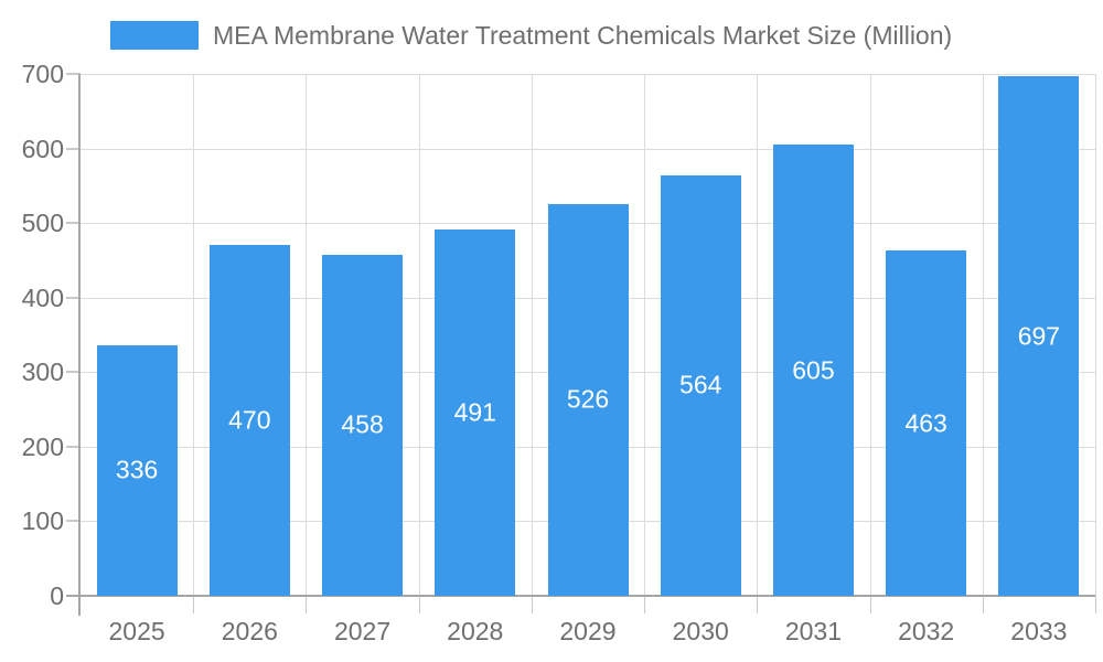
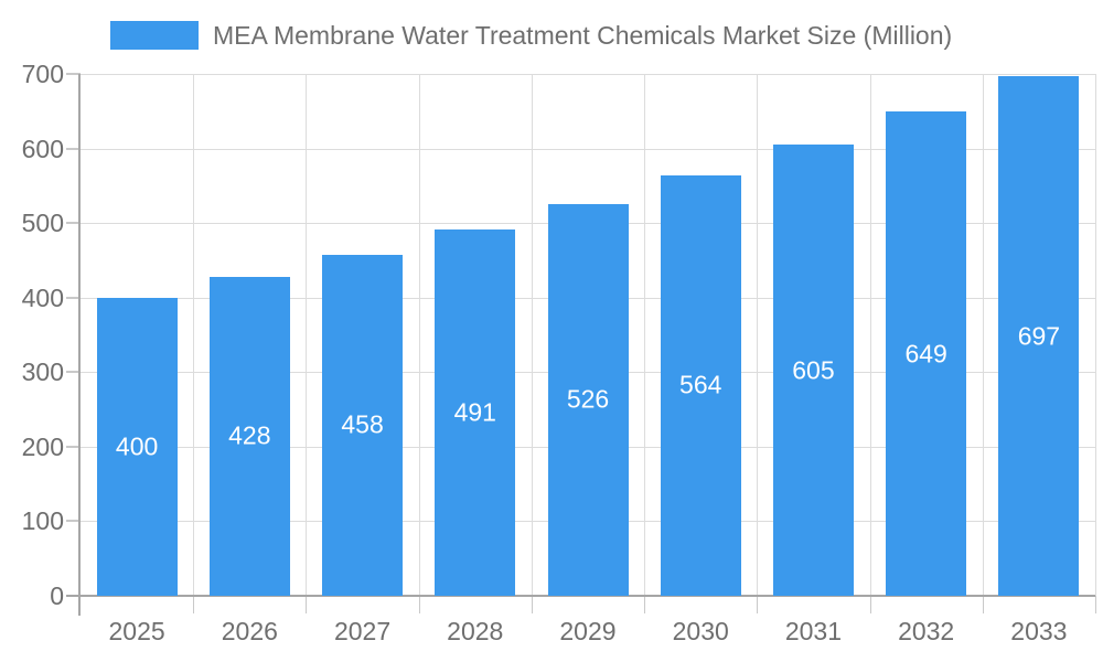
2025: 336 -> 400
2026: 470 -> 428
2032: 463 -> 649
